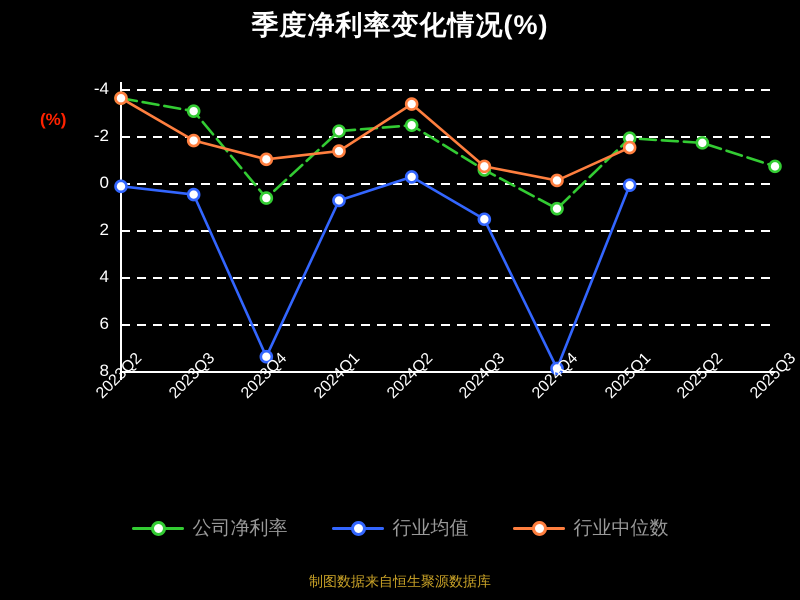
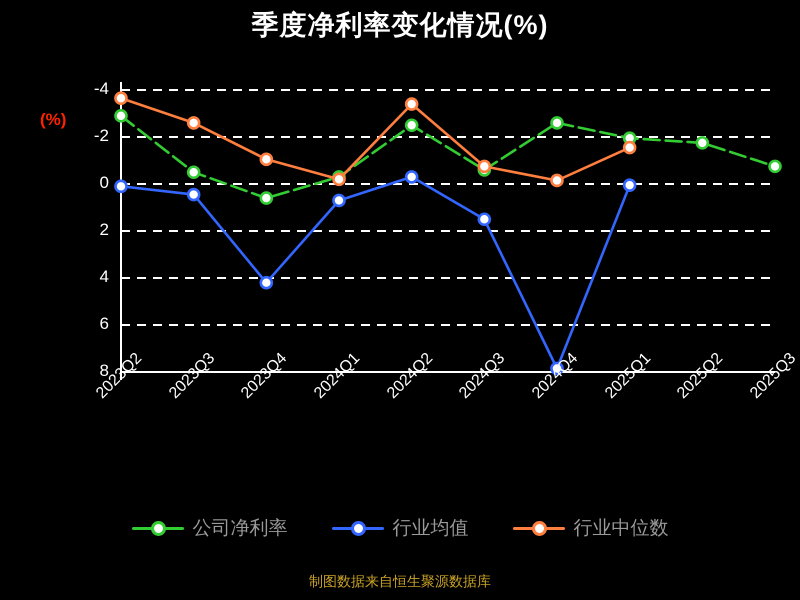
公司净利率/2023Q2: 7.7 -> 6.9
公司净利率/2023Q3: 7.1 -> 4.5
行业中位数/2023Q3: 5.8 -> 6.6
行业均值/2023Q4: -3.4 -> -0.2
公司净利率/2024Q1: 6.2 -> 4.3
行业中位数/2024Q1: 5.4 -> 4.2
公司净利率/2024Q4: 3.0 -> 6.6
